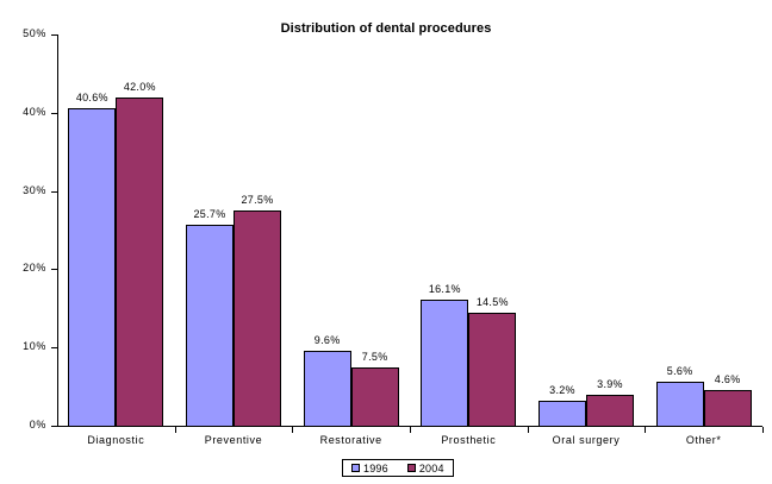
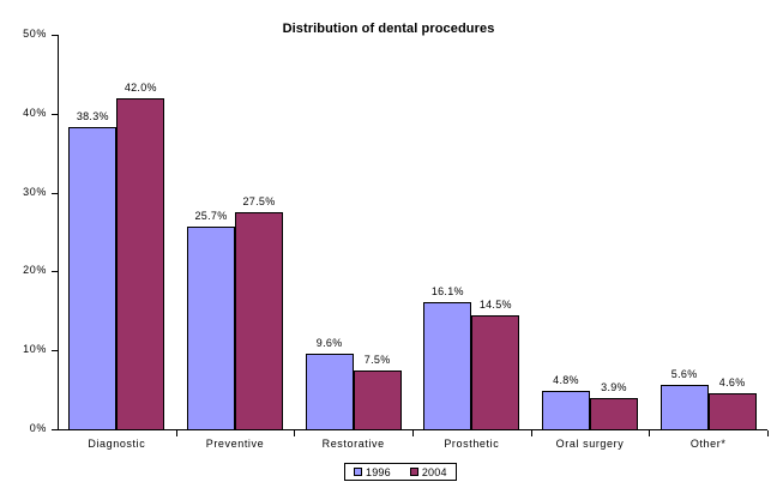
1996/Diagnostic: 40.6% -> 38.3%
1996/Oral surgery: 3.2% -> 4.8%
